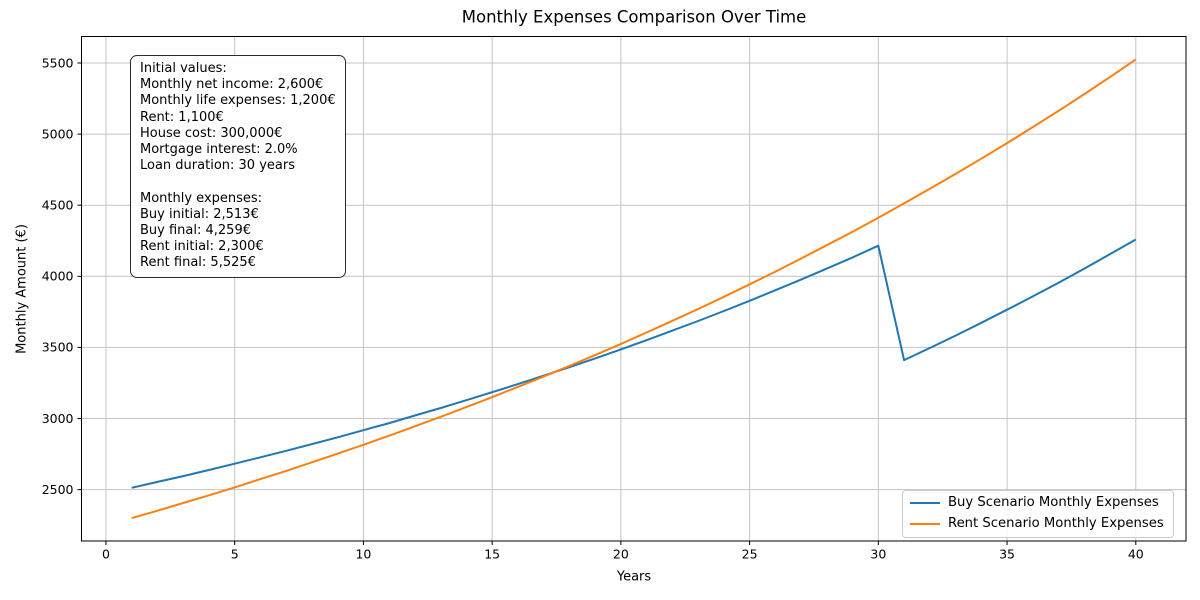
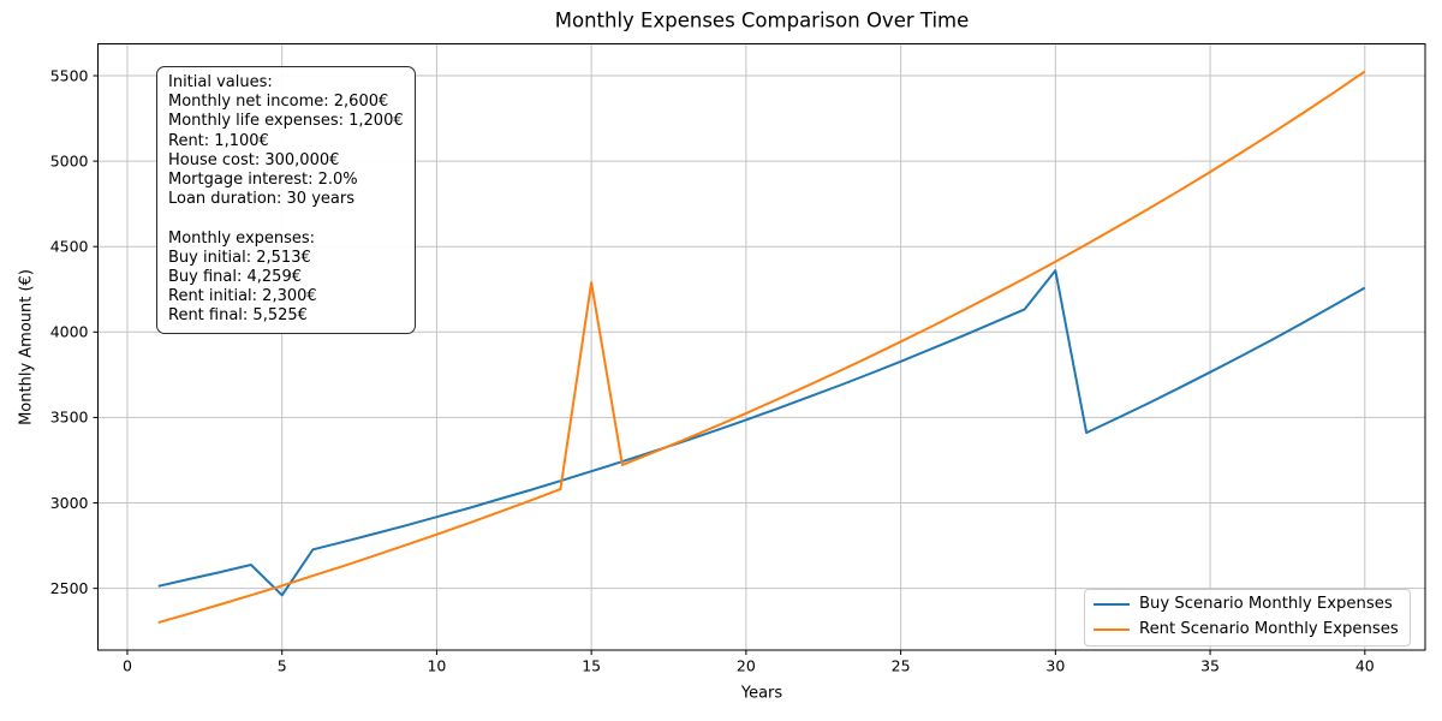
Buy Scenario Monthly Expenses/5: 2680 -> 2460
Rent Scenario Monthly Expenses/15: 3150 -> 4290
Buy Scenario Monthly Expenses/30: 4220 -> 4360
